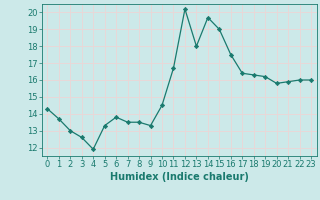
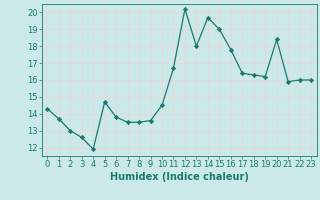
5: 13.3 -> 14.7
9: 13.3 -> 13.6
16: 17.5 -> 17.8
20: 15.8 -> 18.4
